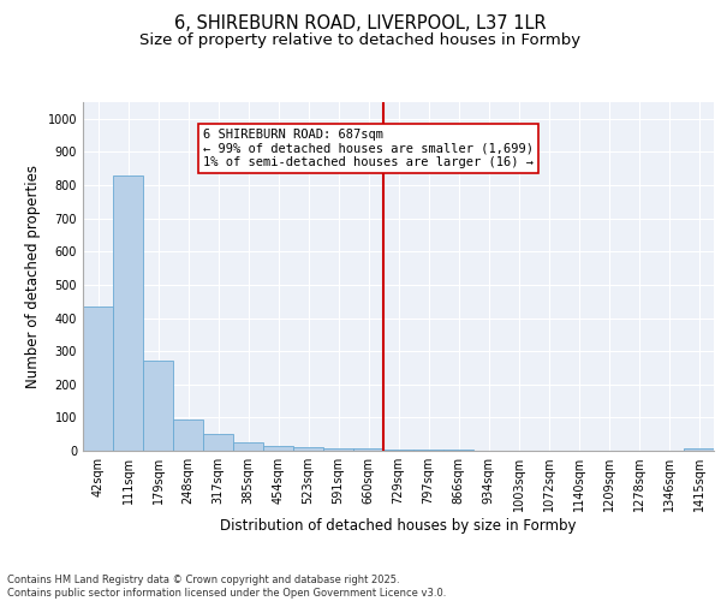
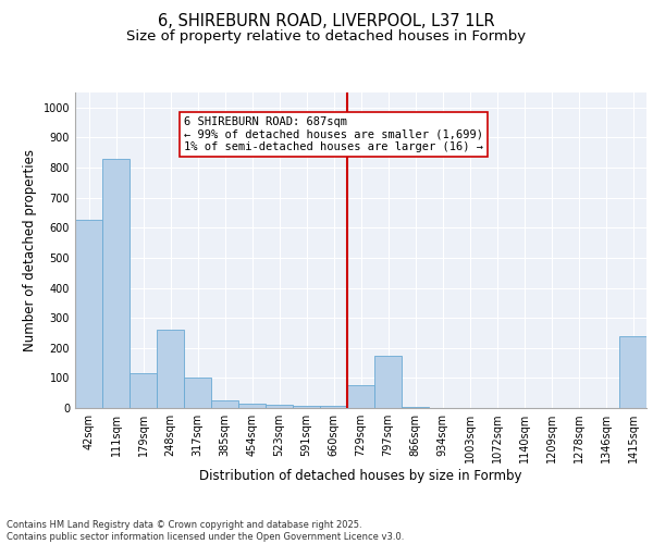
42sqm: 435 -> 625
179sqm: 270 -> 115
248sqm: 95 -> 260
317sqm: 50 -> 100
729sqm: 5 -> 75
797sqm: 3 -> 175
1415sqm: 8 -> 240
